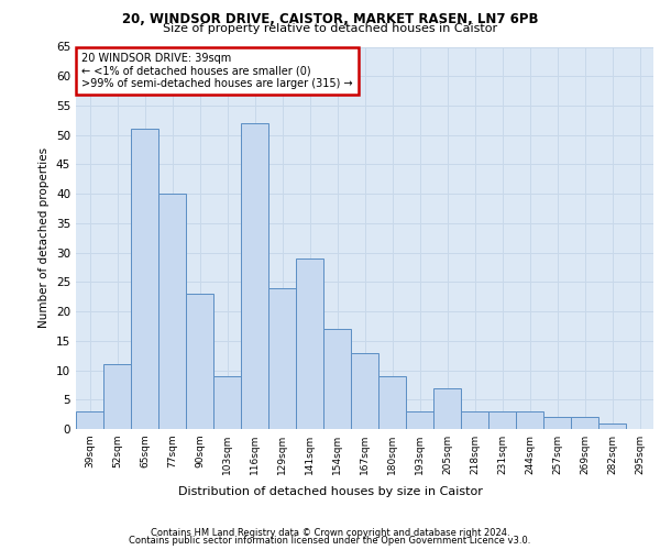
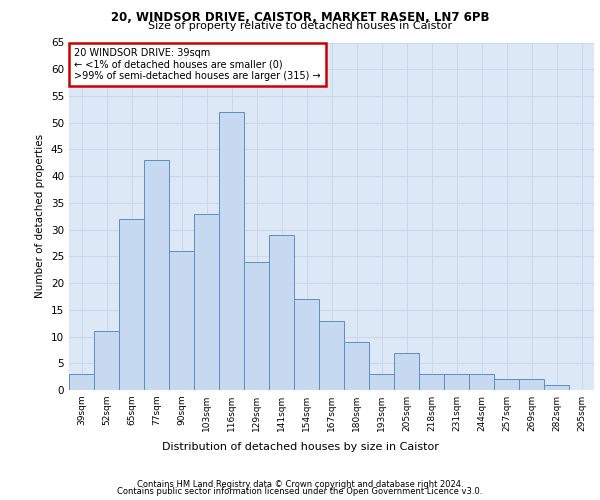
65sqm: 51 -> 32
77sqm: 40 -> 43
90sqm: 23 -> 26
103sqm: 9 -> 33
